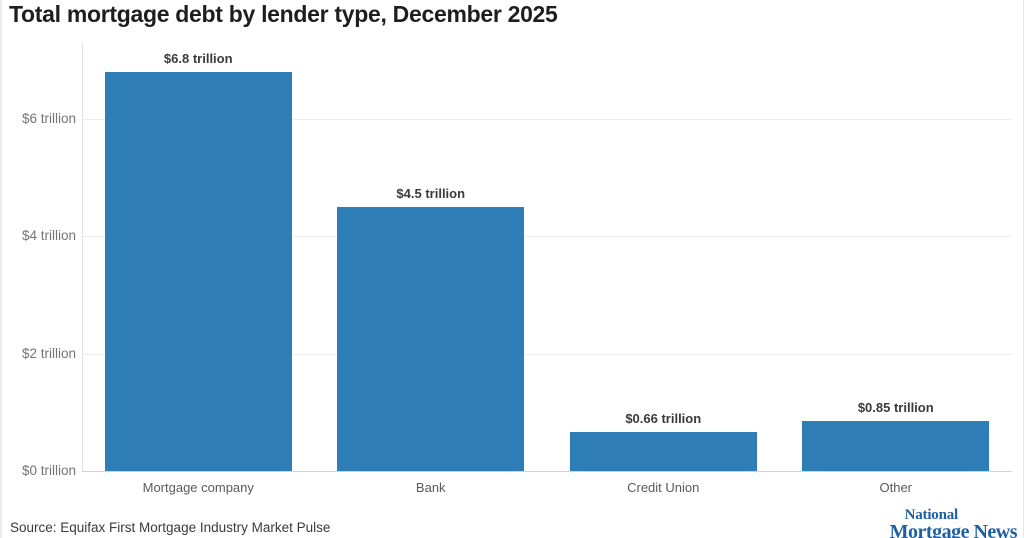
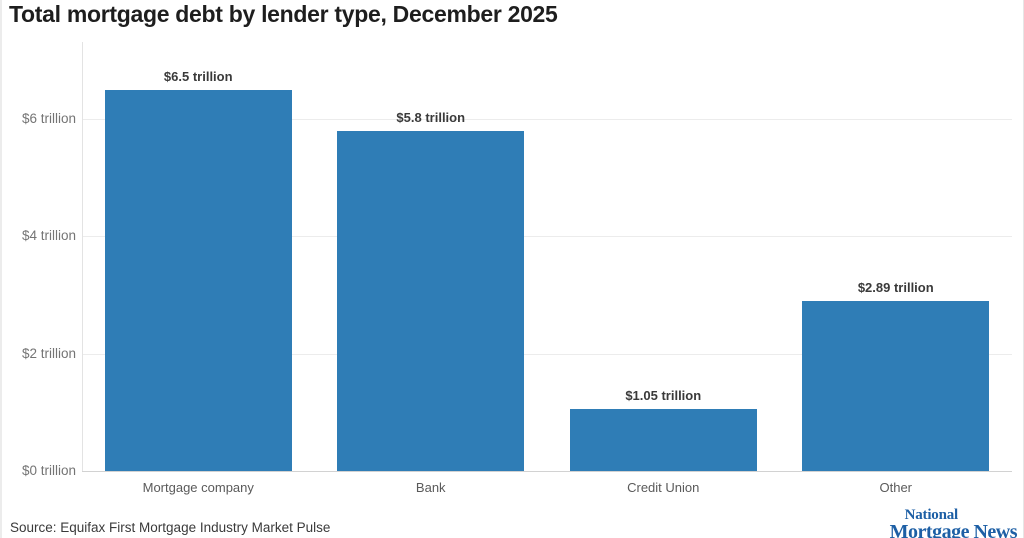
Mortgage company: $6.8 -> $6.5
Bank: $4.5 -> $5.8
Credit Union: $0.66 -> $1.05
Other: $0.85 -> $2.89
